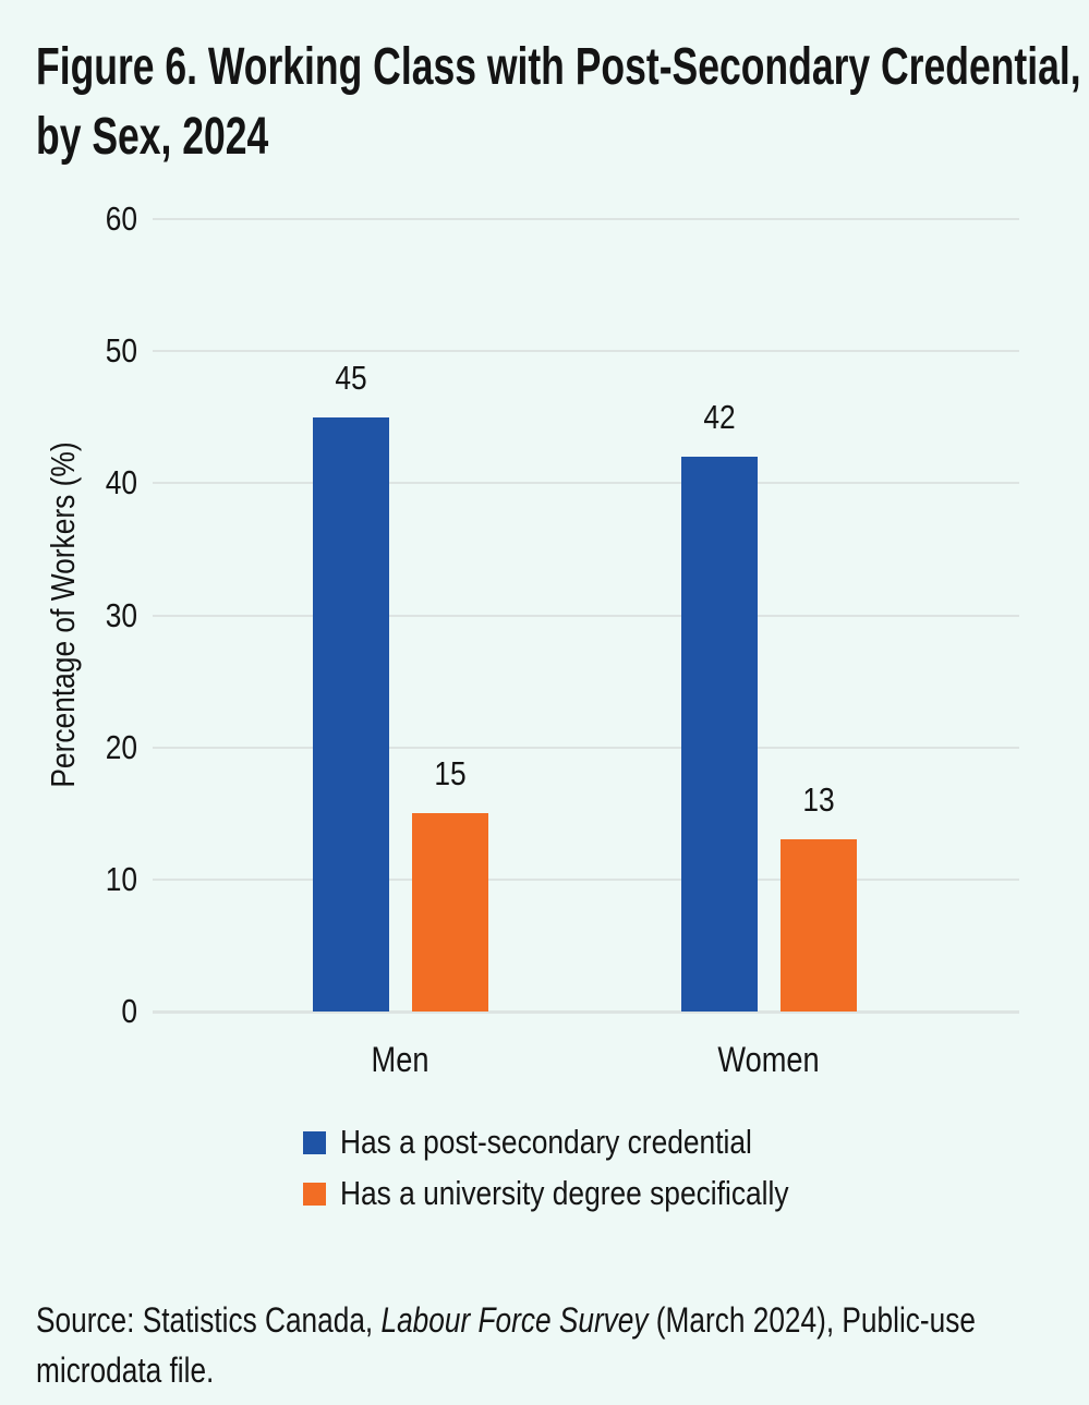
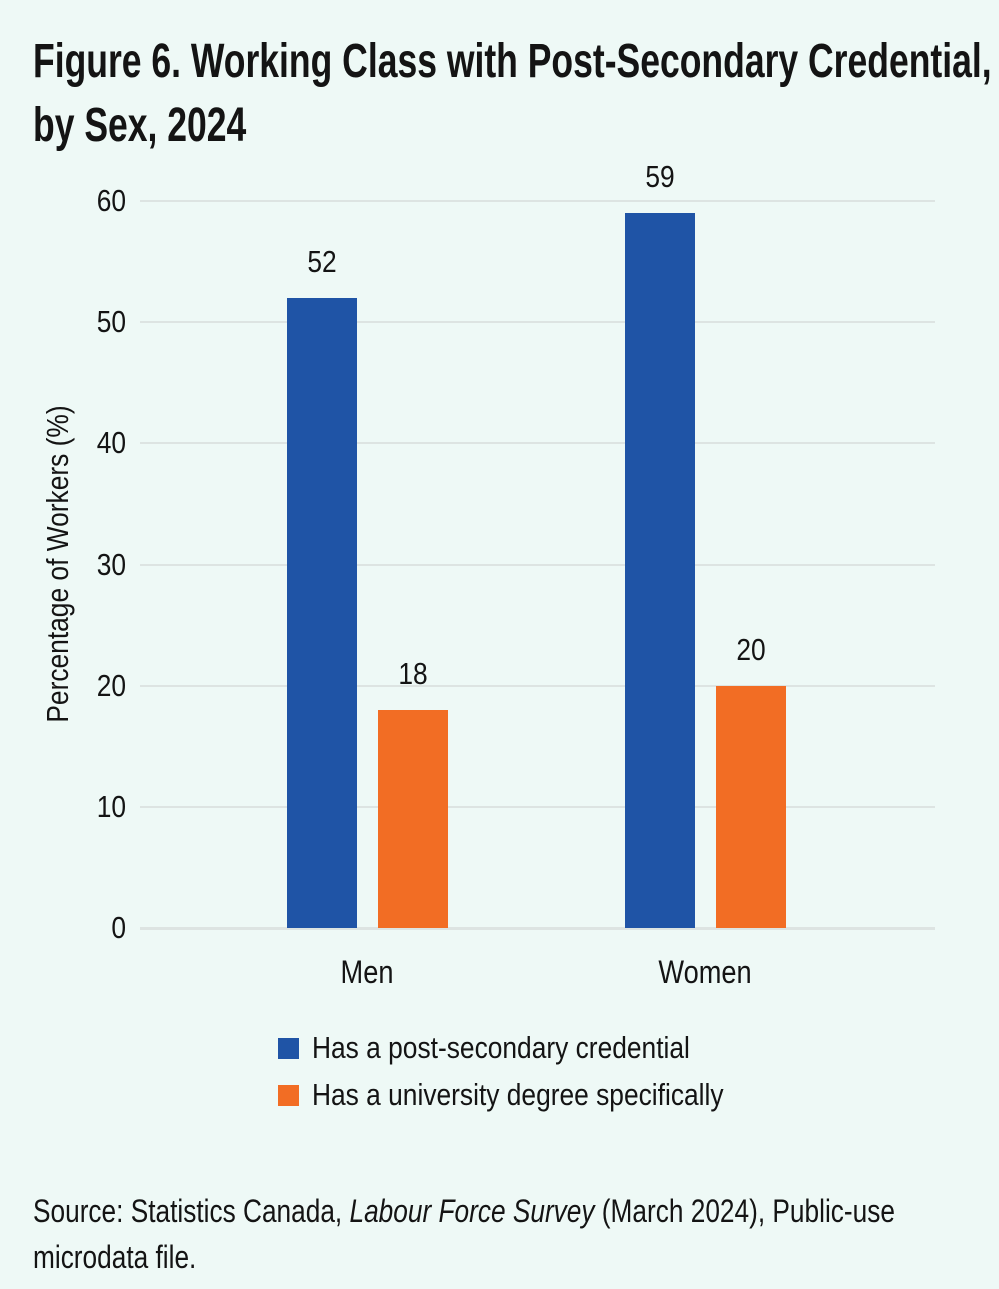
Has a post-secondary credential/Men: 45 -> 52
Has a university degree specifically/Men: 15 -> 18
Has a post-secondary credential/Women: 42 -> 59
Has a university degree specifically/Women: 13 -> 20
